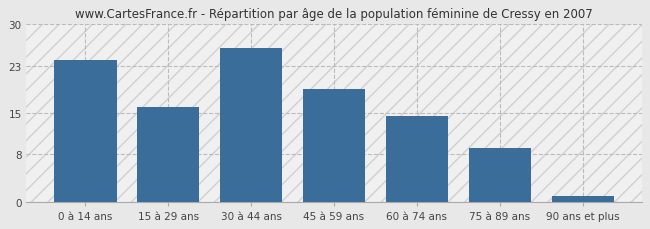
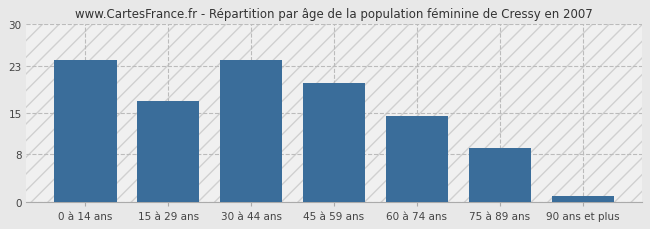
15 à 29 ans: 16.0 -> 17.0
30 à 44 ans: 26.0 -> 24.0
45 à 59 ans: 19.0 -> 20.0
